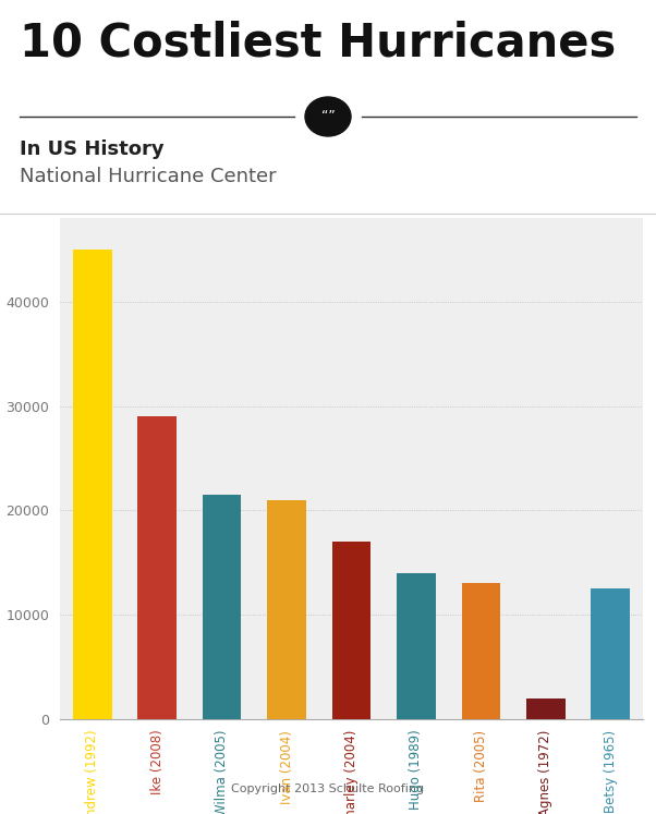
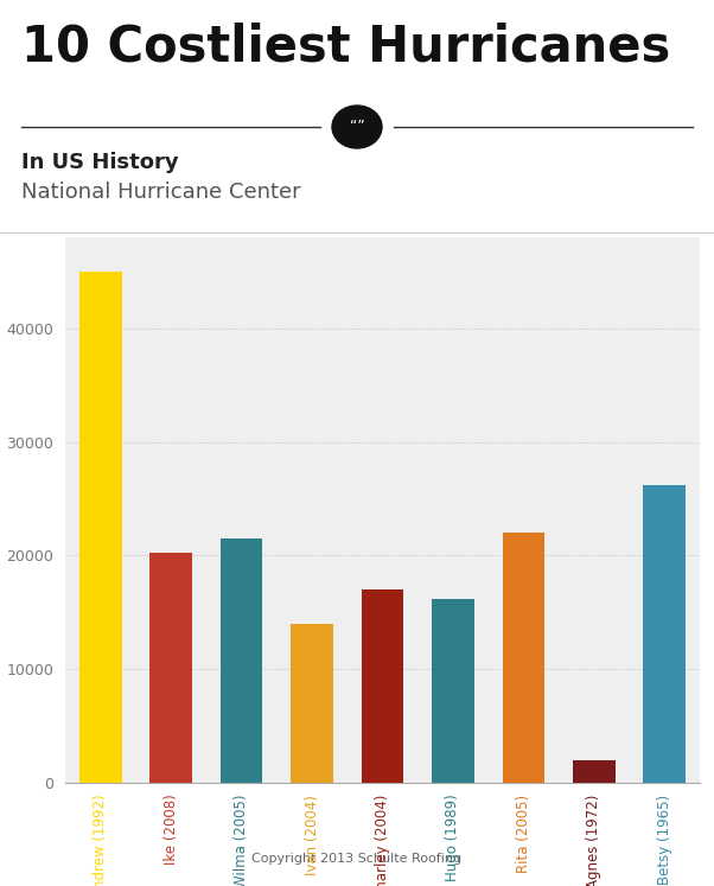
Ike (2008): 29000 -> 20200
Ivan (2004): 21000 -> 14000
Hugo (1989): 14000 -> 16200
Rita (2005): 13000 -> 22000
Betsy (1965): 12500 -> 26200
